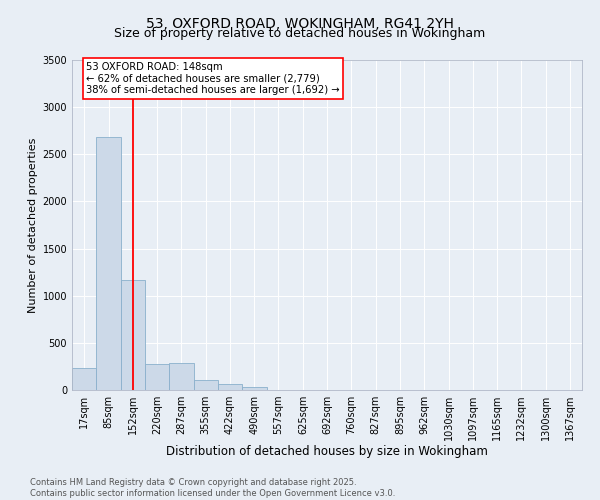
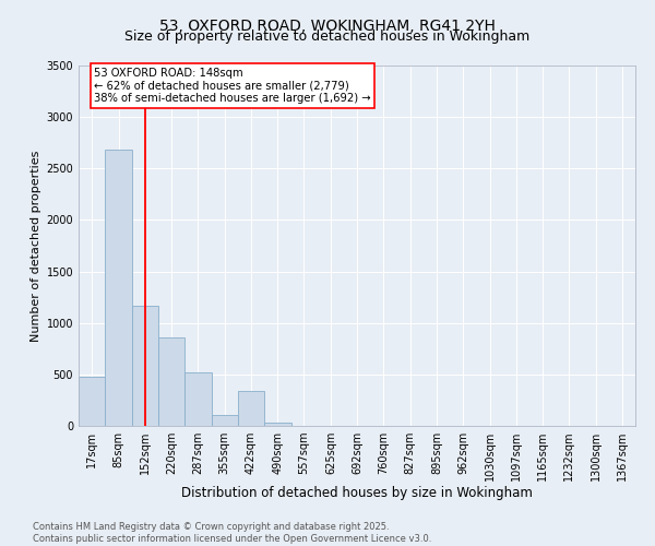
17sqm: 230 -> 480
220sqm: 280 -> 860
287sqm: 280 -> 520
422sqm: 60 -> 340
